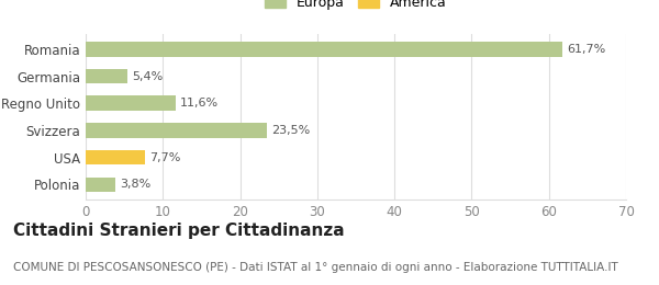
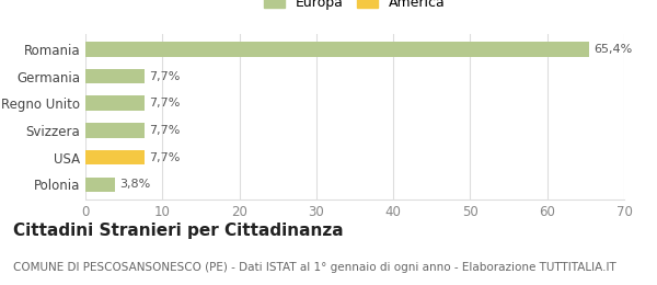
Romania: 61,7% -> 65,4%
Germania: 5,4% -> 7,7%
Regno Unito: 11,6% -> 7,7%
Svizzera: 23,5% -> 7,7%
